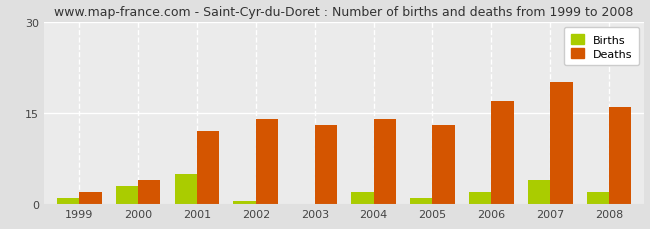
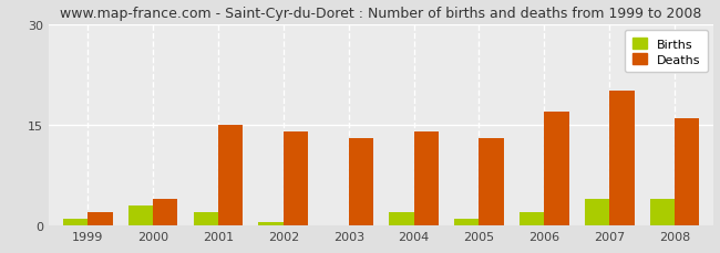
Births/2001: 5.0 -> 2.0
Deaths/2001: 12 -> 15
Births/2008: 2.0 -> 4.0
